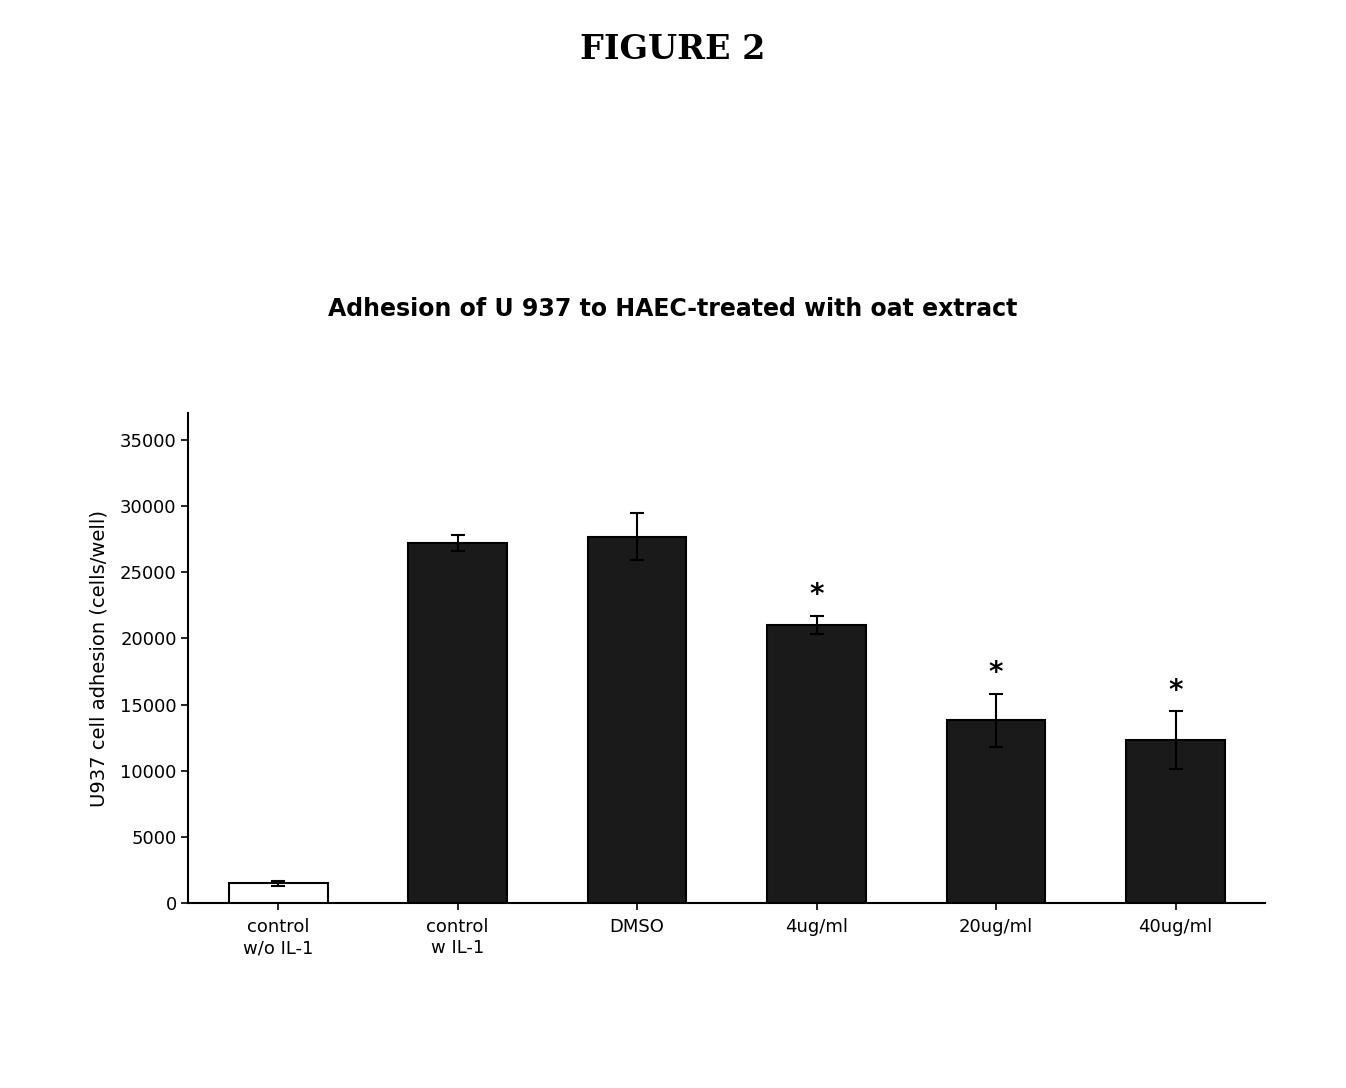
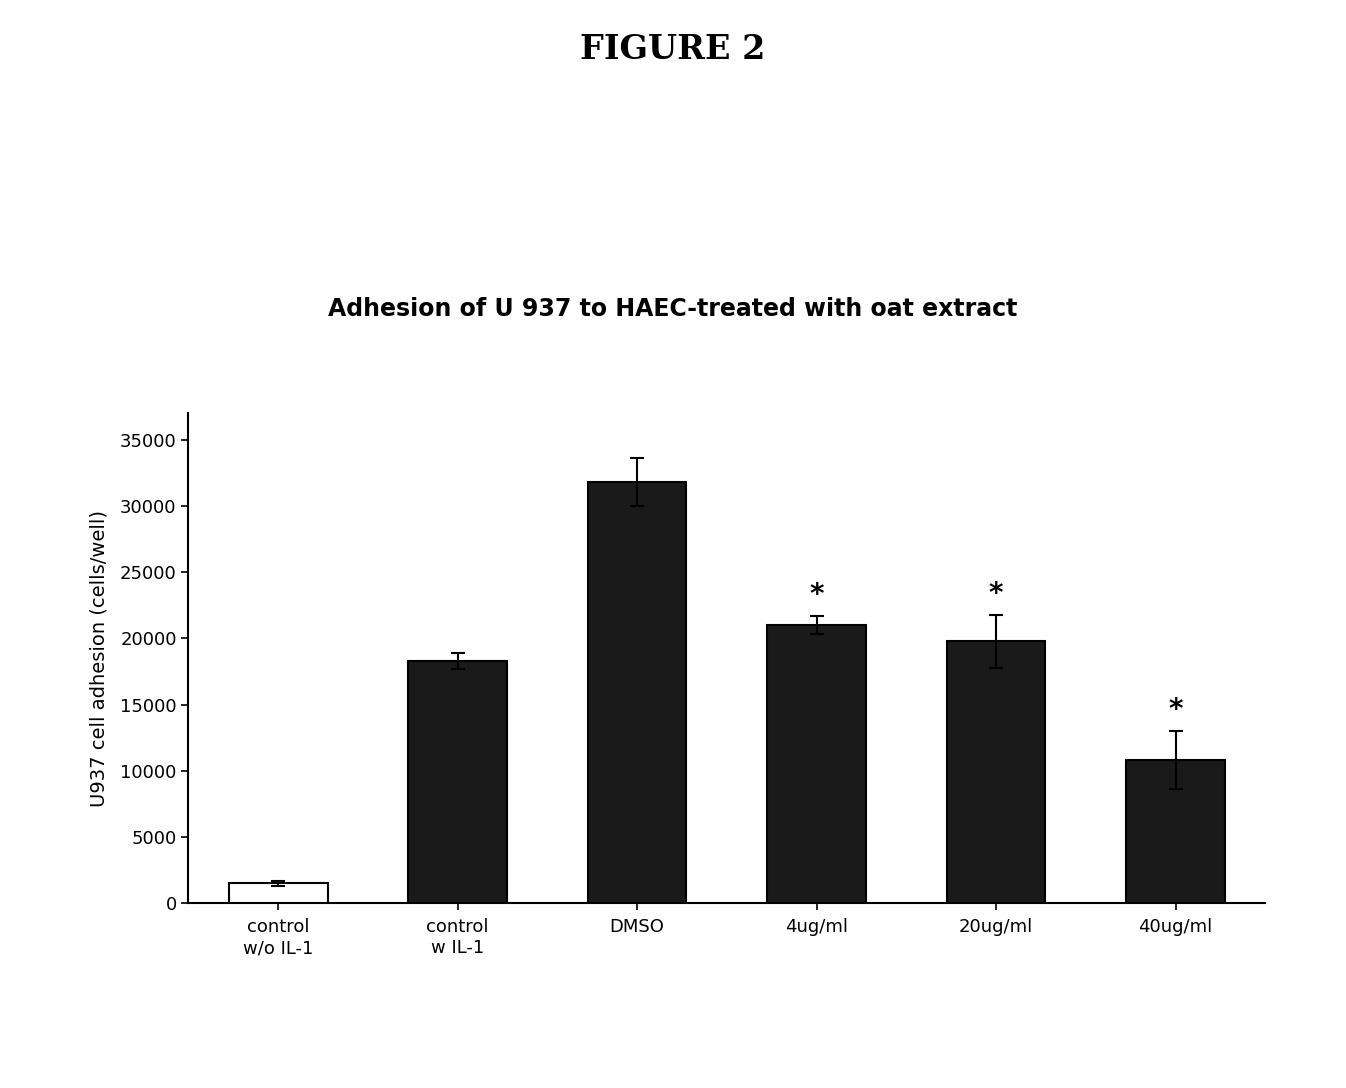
control w IL-1: 27200 -> 18300
DMSO: 27700 -> 31800
20ug/ml: 13800 -> 19800
40ug/ml: 12300 -> 10800
